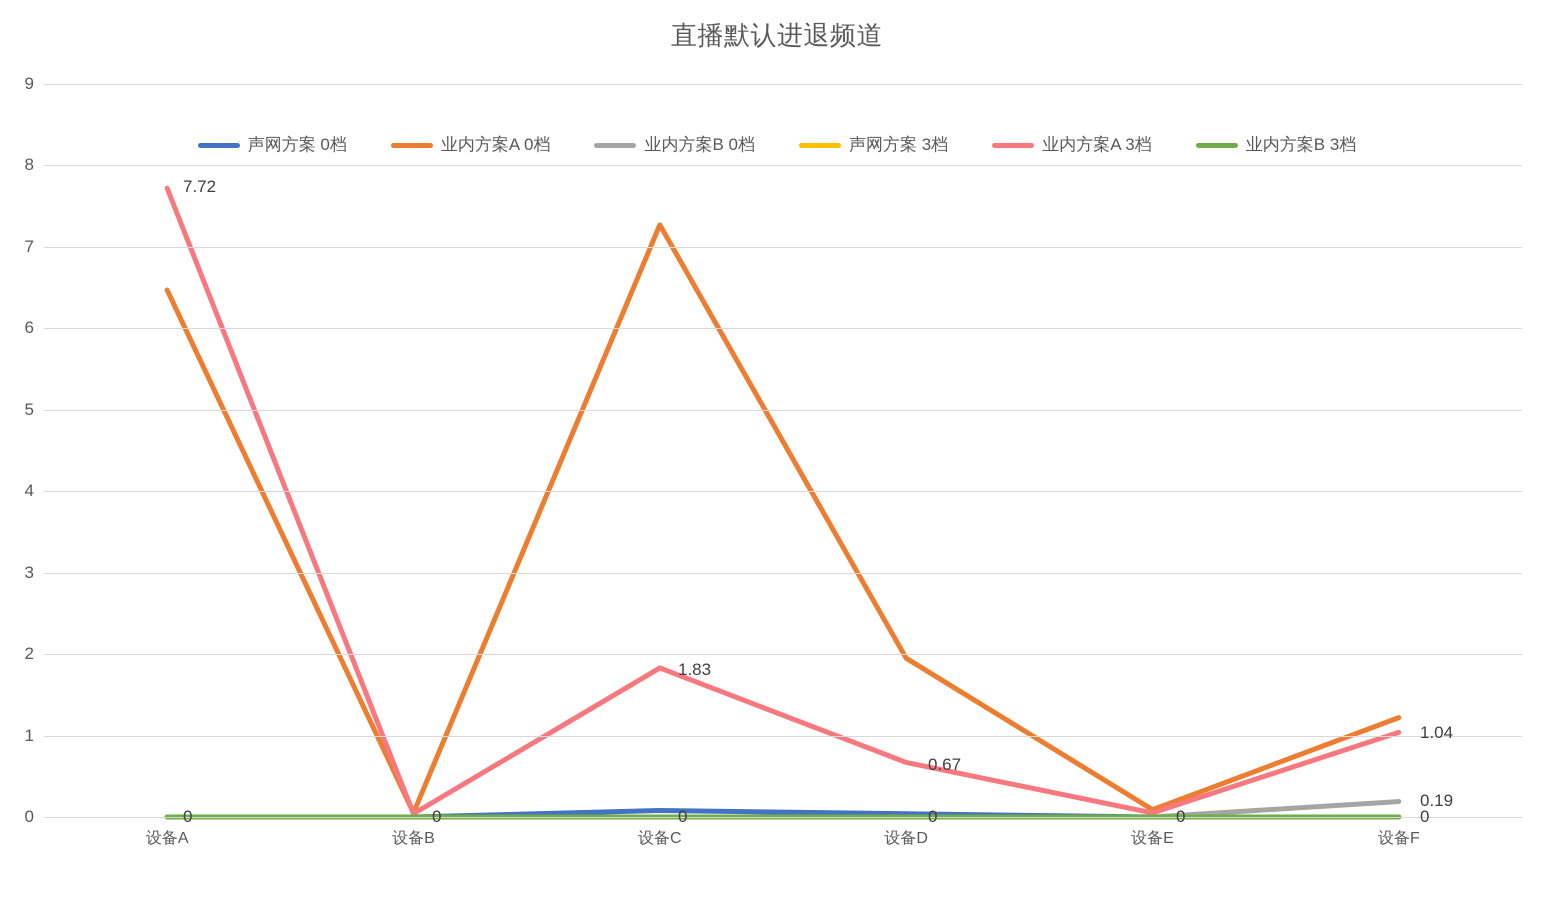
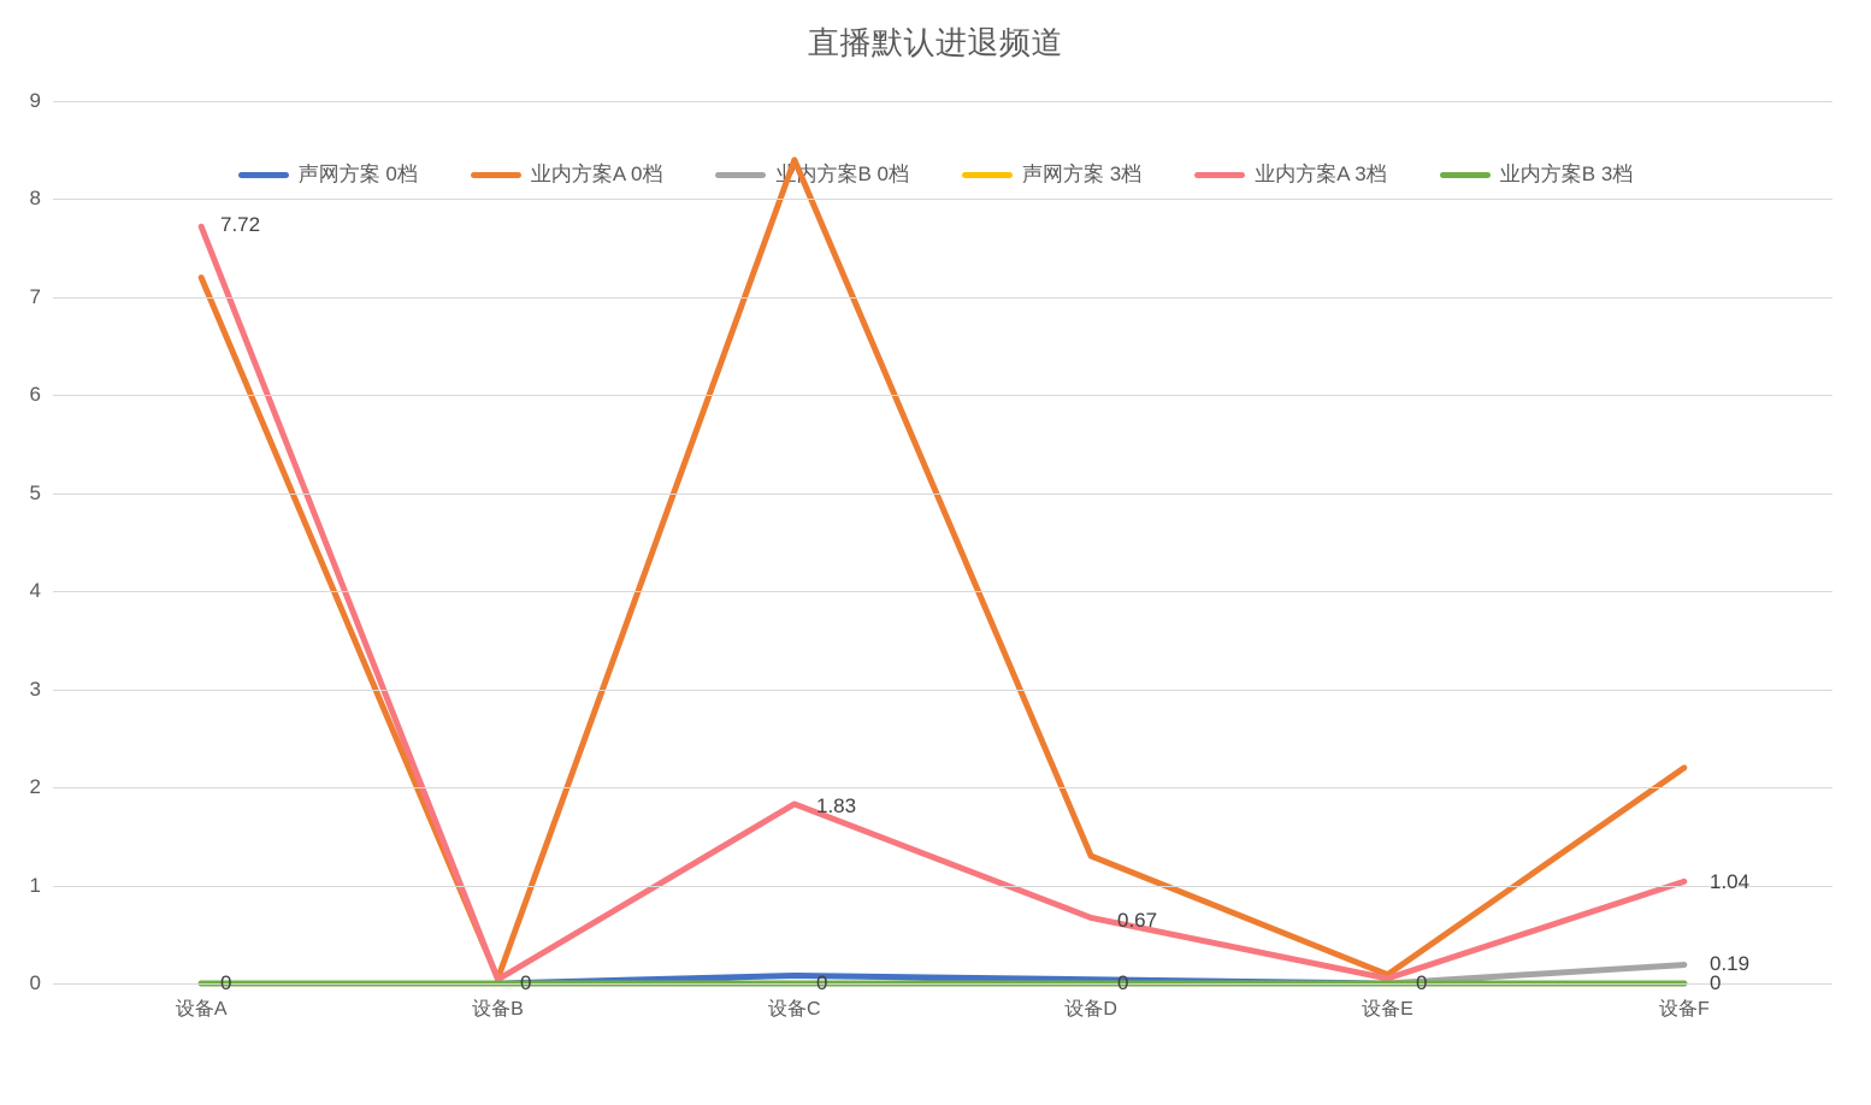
业内方案A 0档/设备A: 6.5 -> 7.2
业内方案A 0档/设备C: 7.3 -> 8.4
业内方案A 0档/设备D: 1.9 -> 1.3
业内方案A 0档/设备F: 1.2 -> 2.2
